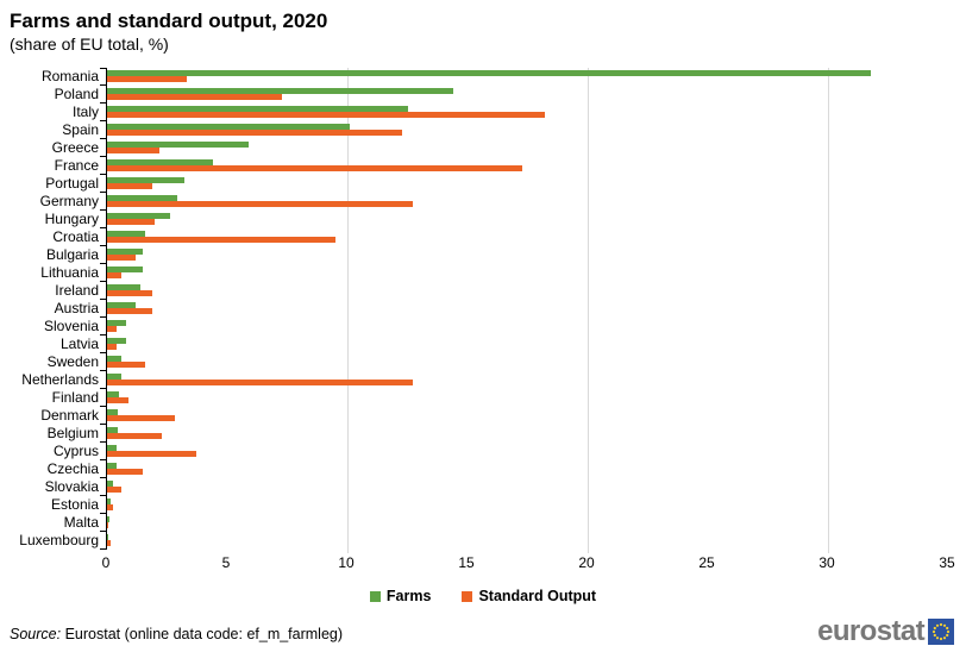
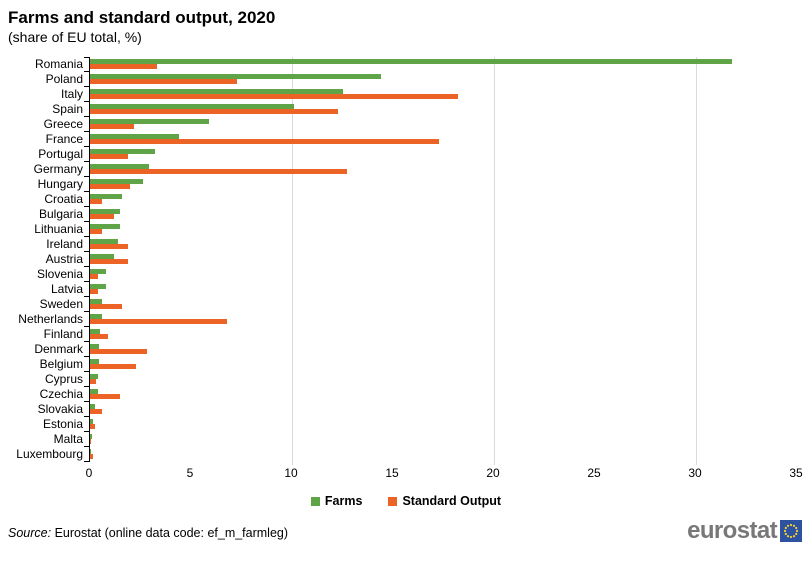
Standard Output/Croatia: 9.5 -> 0.6
Standard Output/Netherlands: 12.7 -> 6.8
Standard Output/Cyprus: 3.7 -> 0.3
